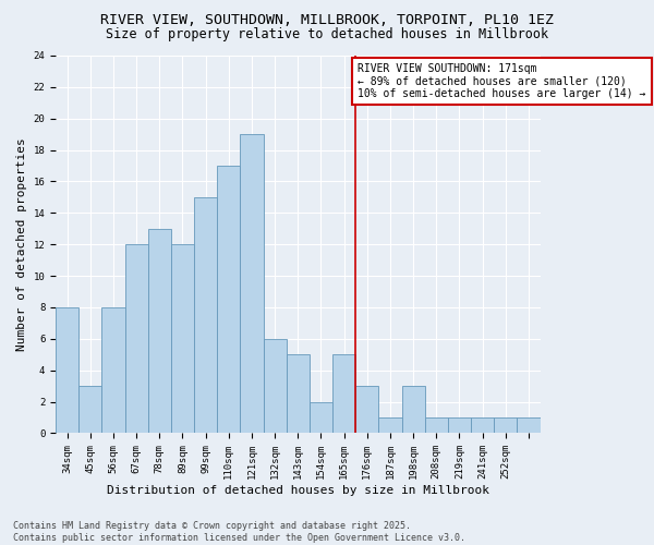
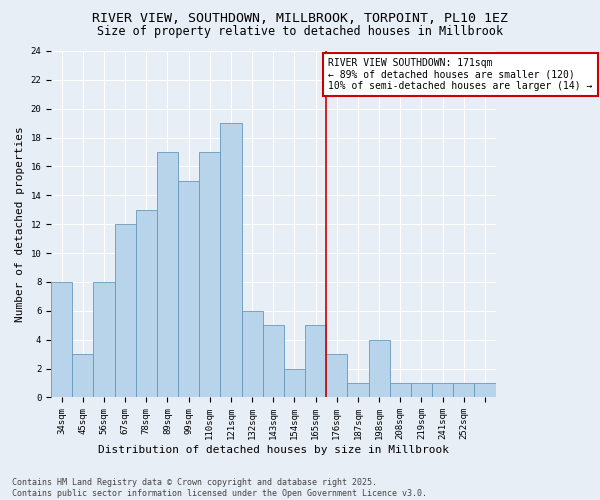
89sqm: 12 -> 17
198sqm: 3 -> 4
